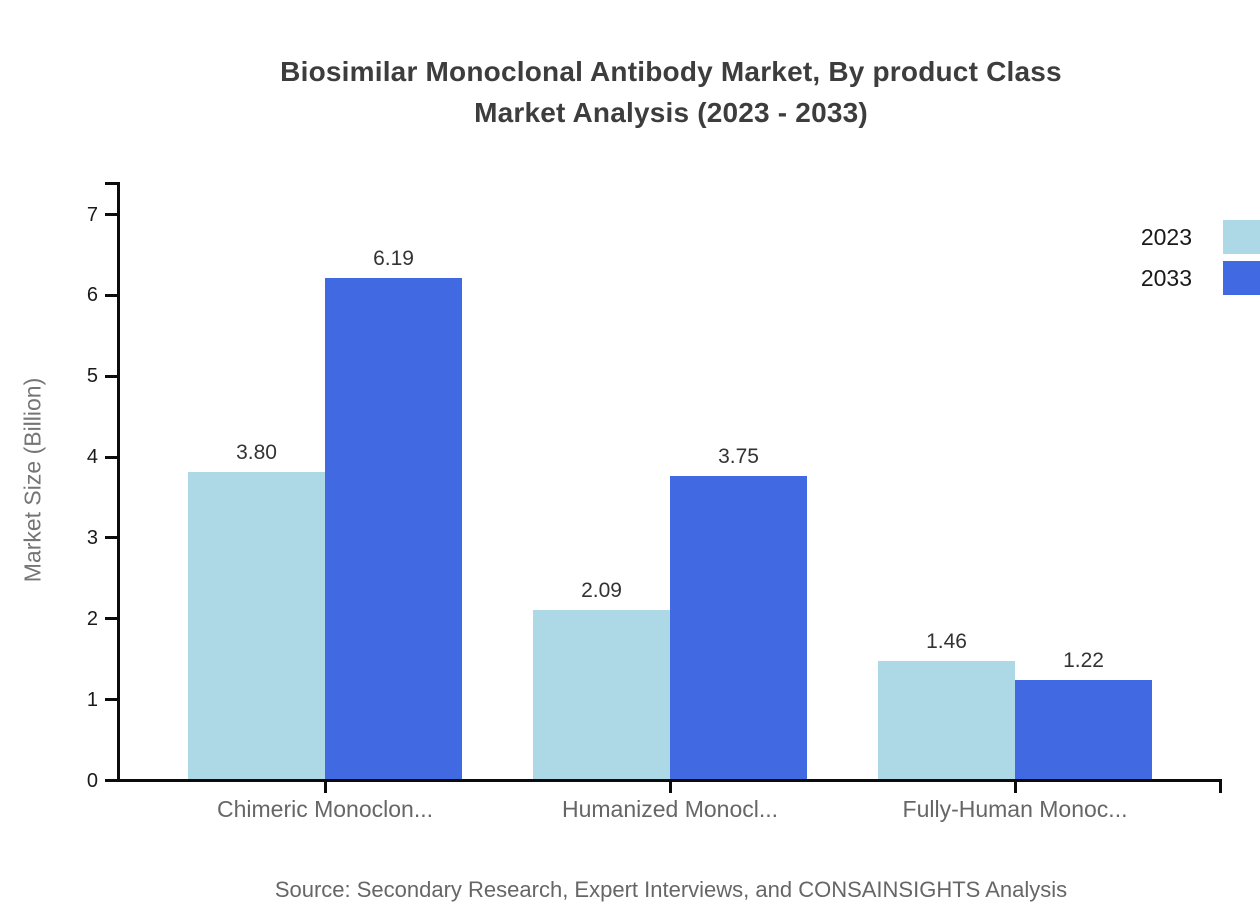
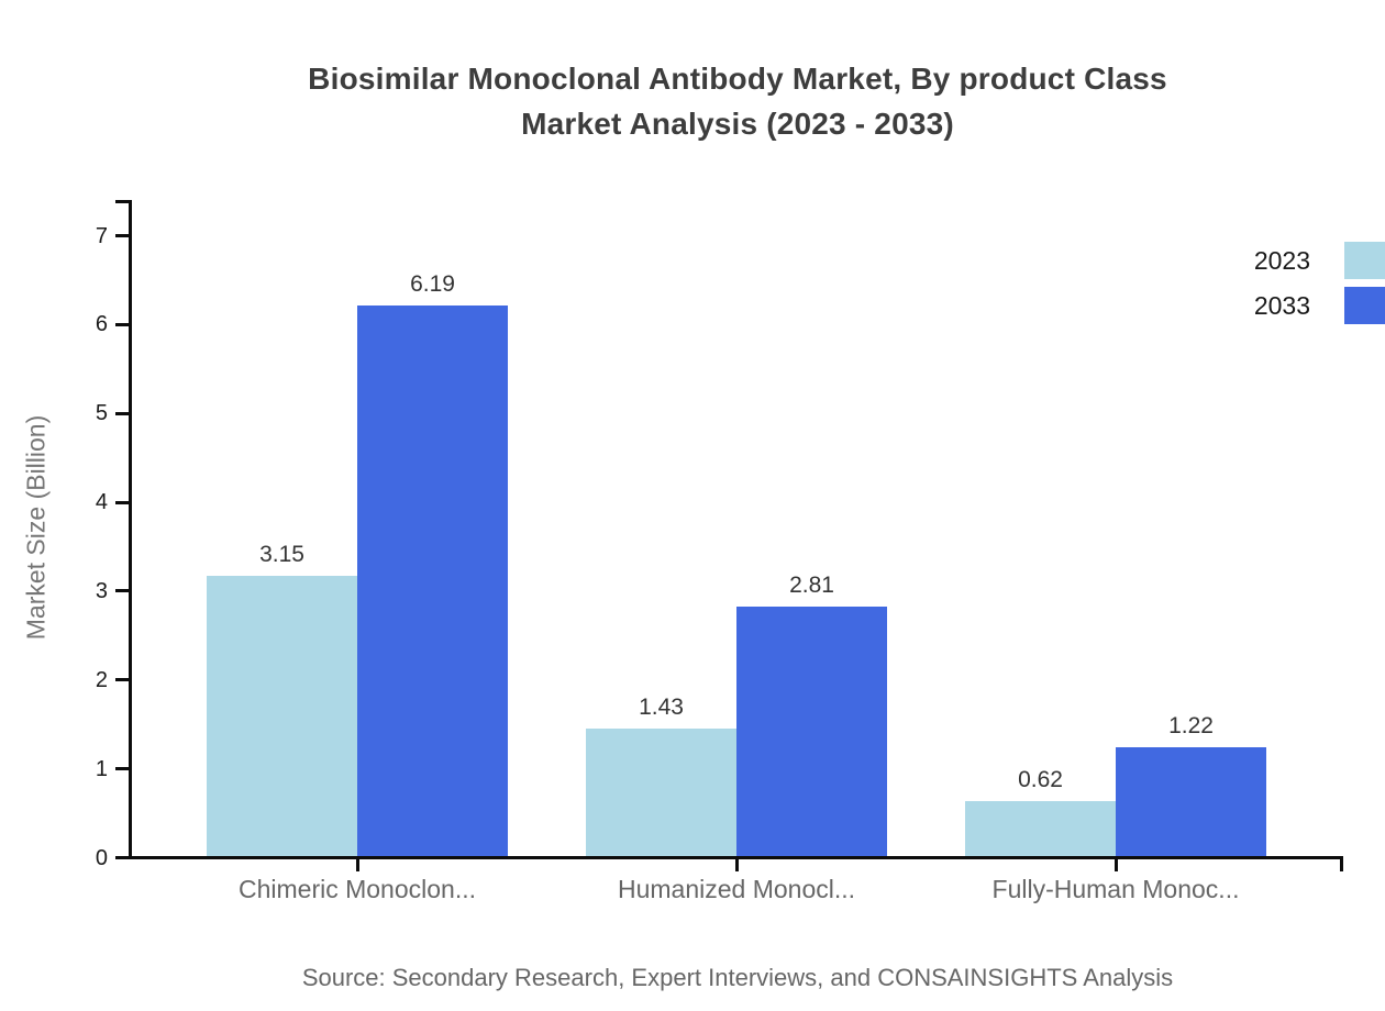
2023/Chimeric Monoclon...: 3.80 -> 3.15
2023/Humanized Monocl...: 2.09 -> 1.43
2033/Humanized Monocl...: 3.75 -> 2.81
2023/Fully-Human Monoc...: 1.46 -> 0.62
